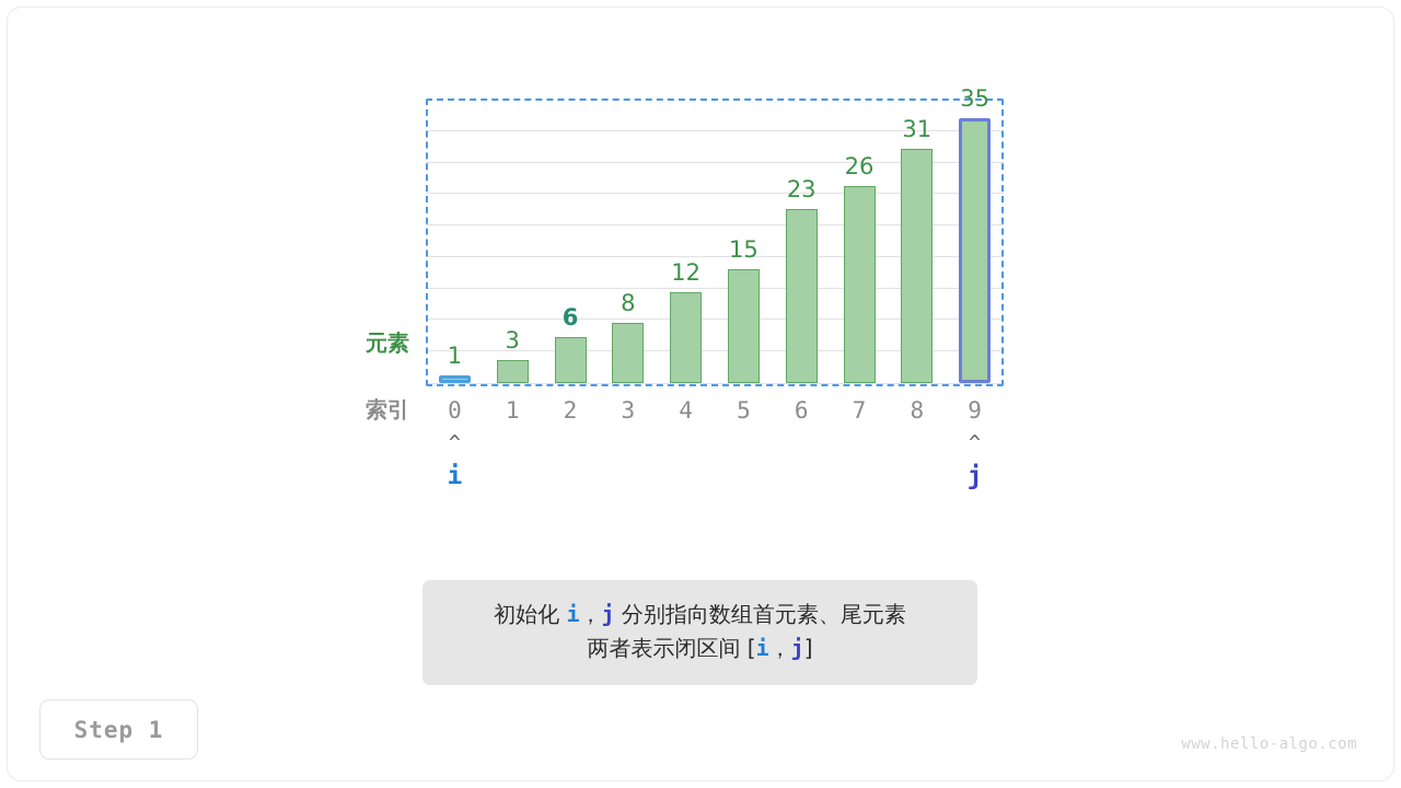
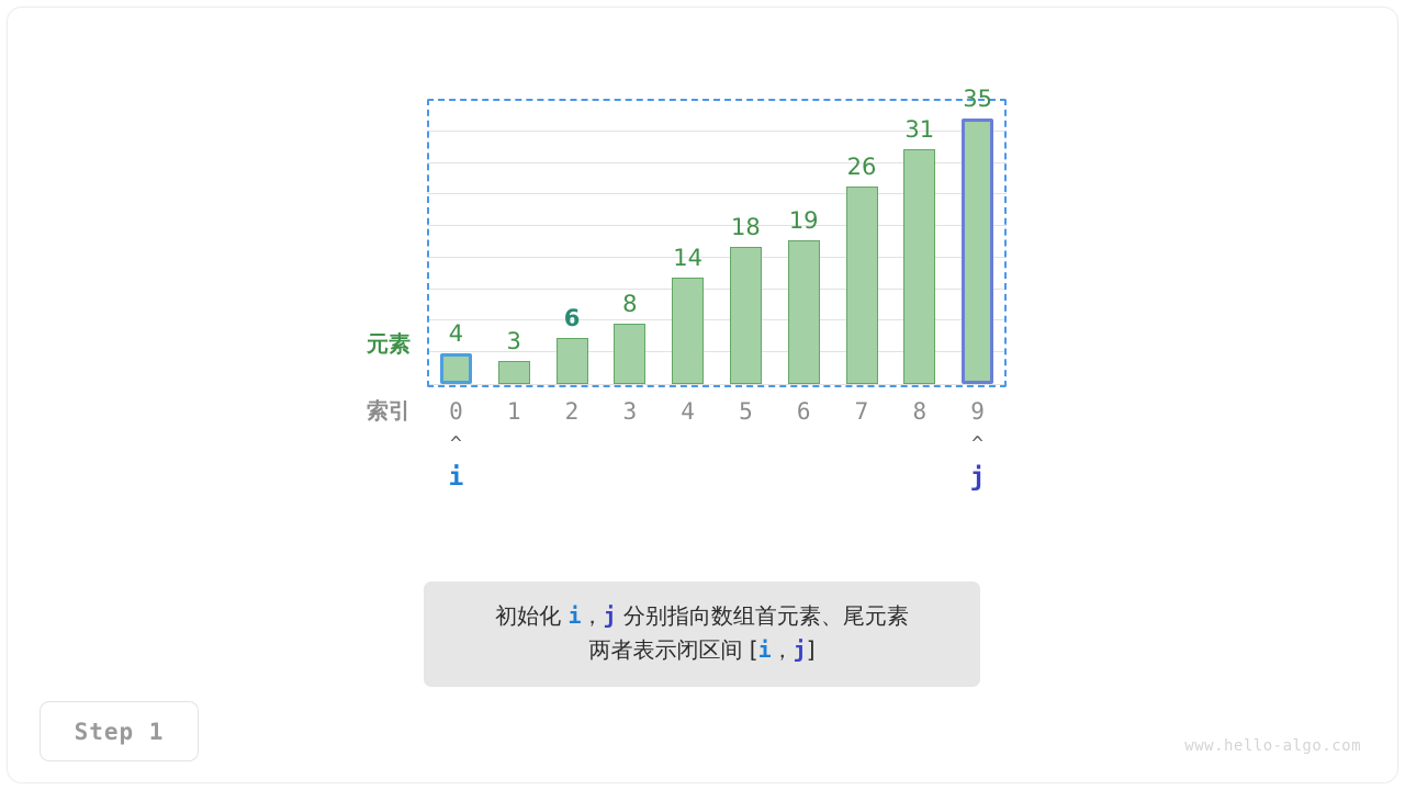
0: 1 -> 4
4: 12 -> 14
5: 15 -> 18
6: 23 -> 19
